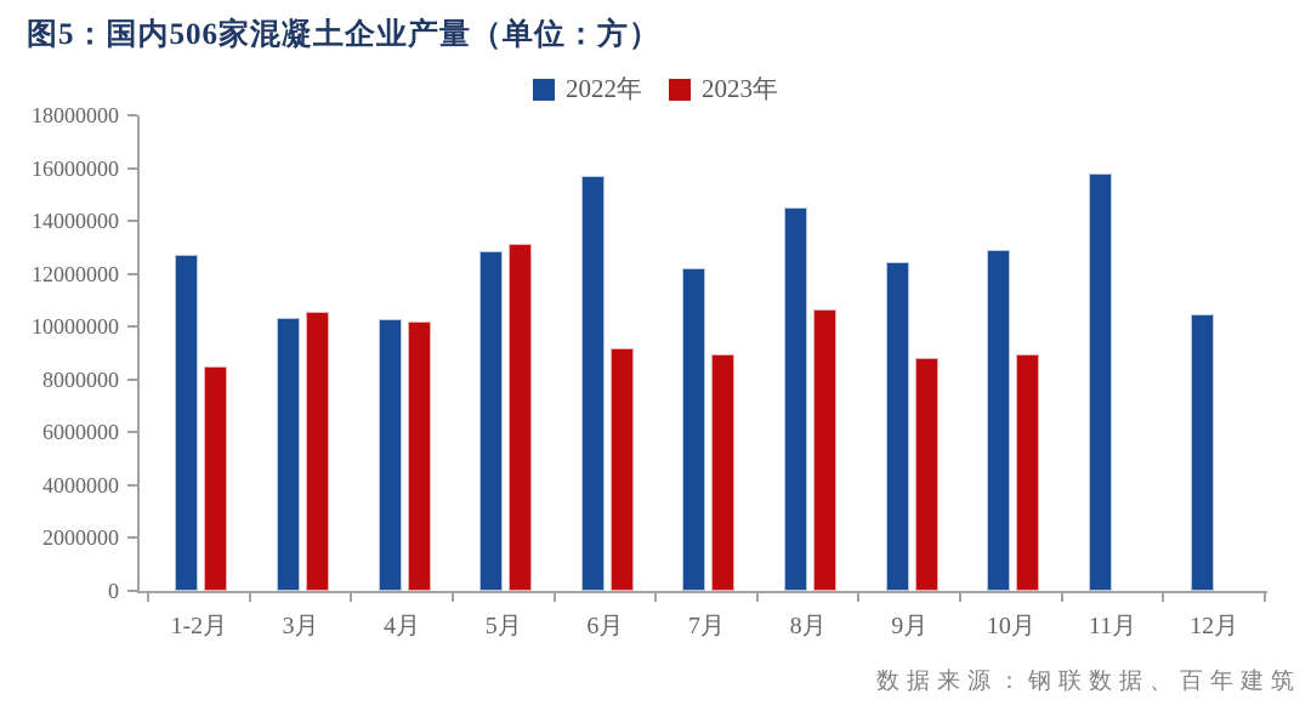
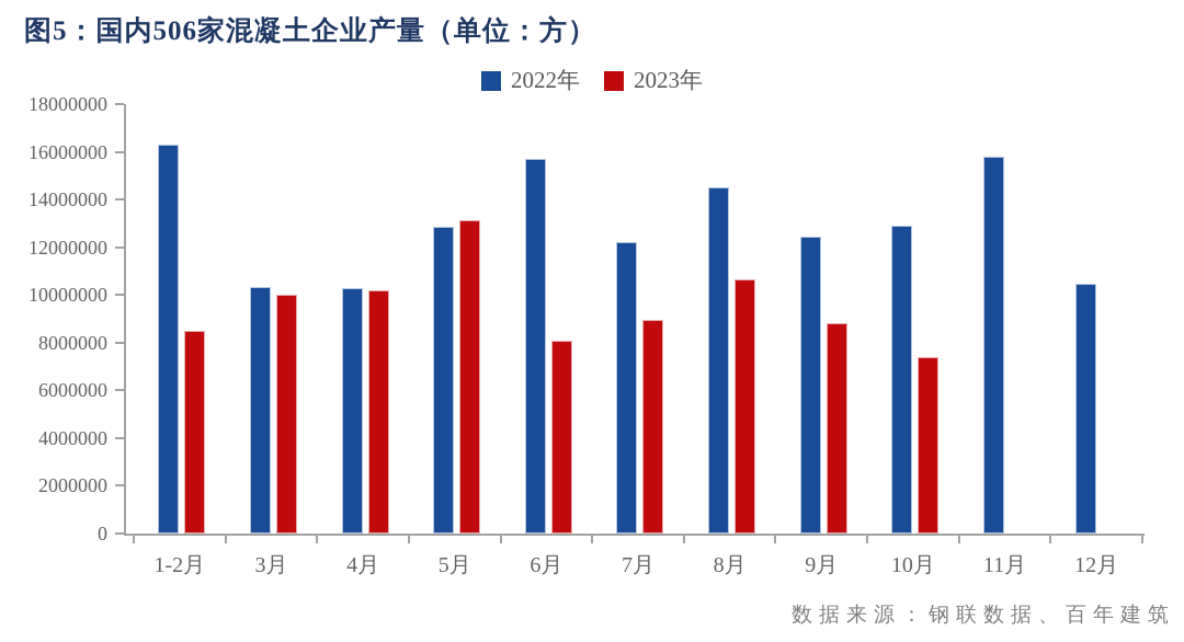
2022年/1-2月: 12700000 -> 16300000
2023年/3月: 10600000 -> 10000000
2023年/6月: 9200000 -> 8100000
2023年/10月: 9000000 -> 7400000
